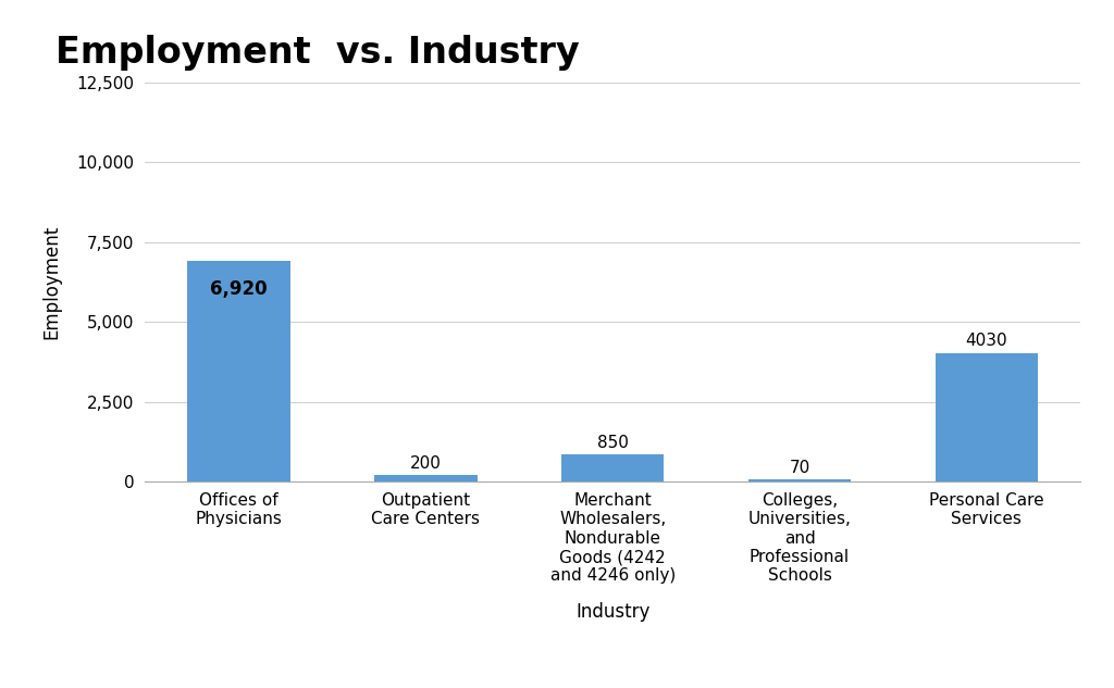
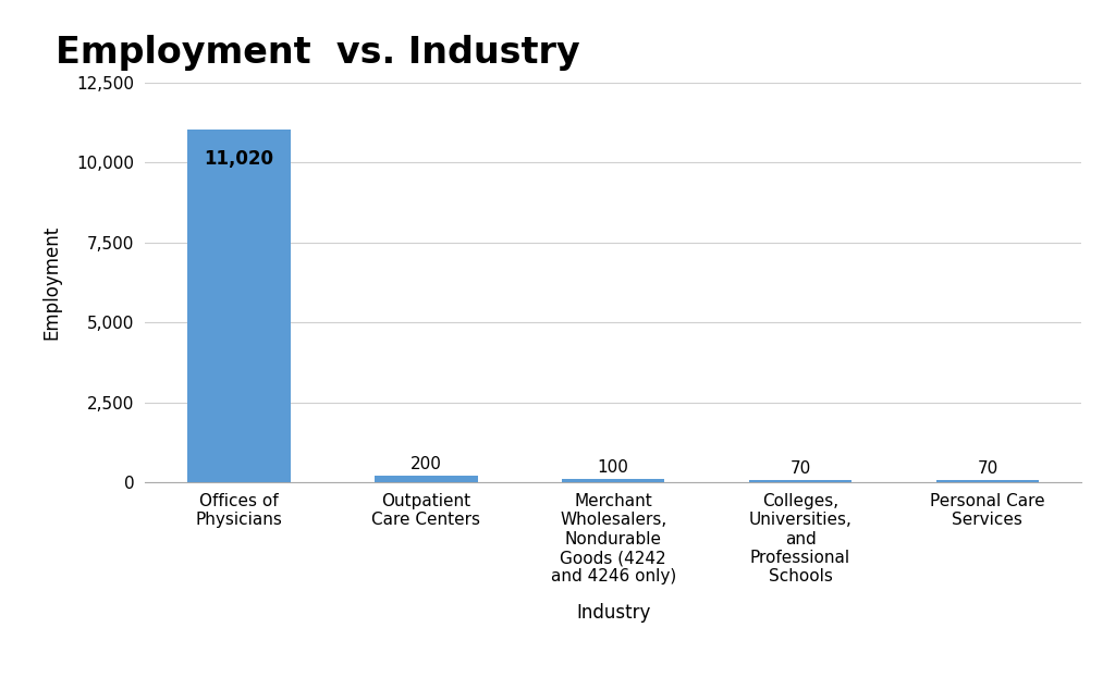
Offices of Physicians: 6,920 -> 11,020
Merchant Wholesalers, Nondurable Goods (4242 and 4246 only): 850 -> 100
Personal Care Services: 4030 -> 70
